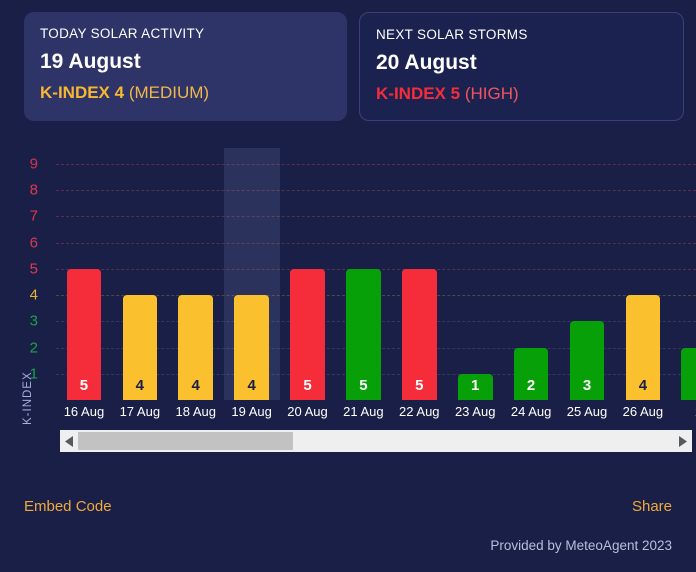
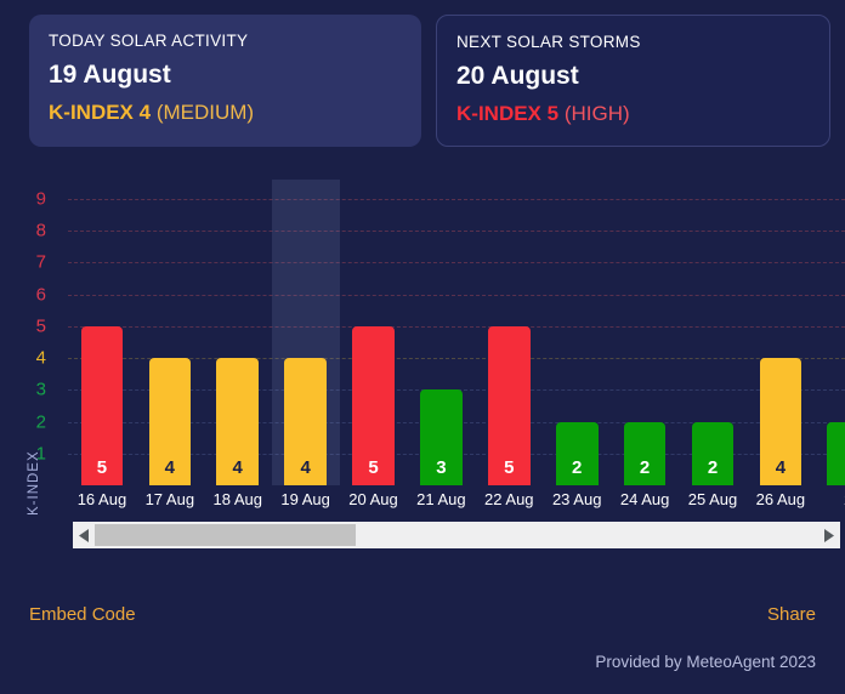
21 Aug: 5 -> 3
23 Aug: 1 -> 2
25 Aug: 3 -> 2
